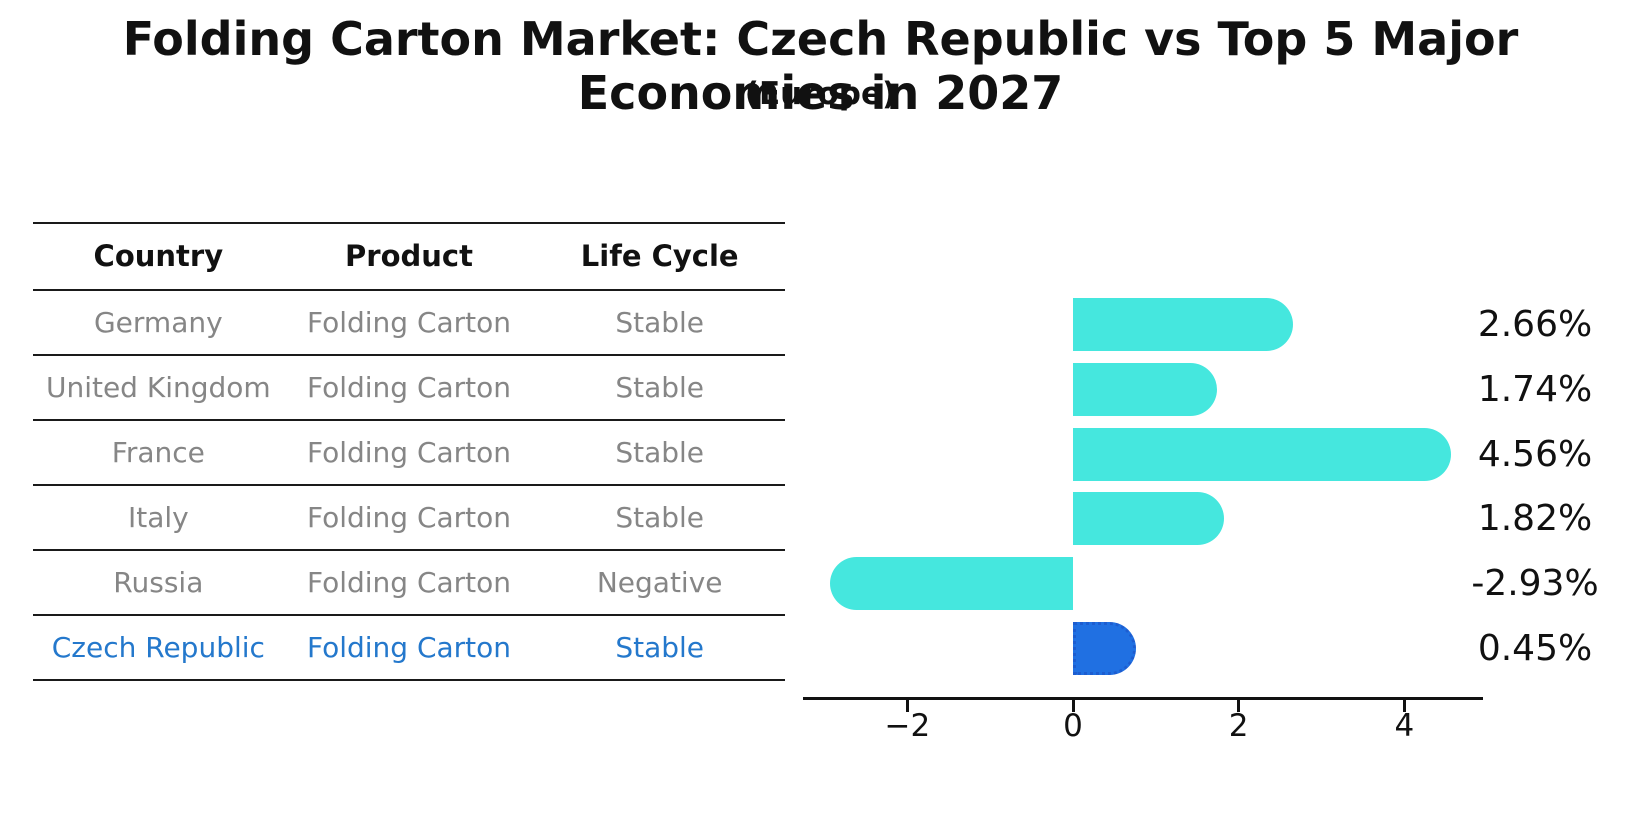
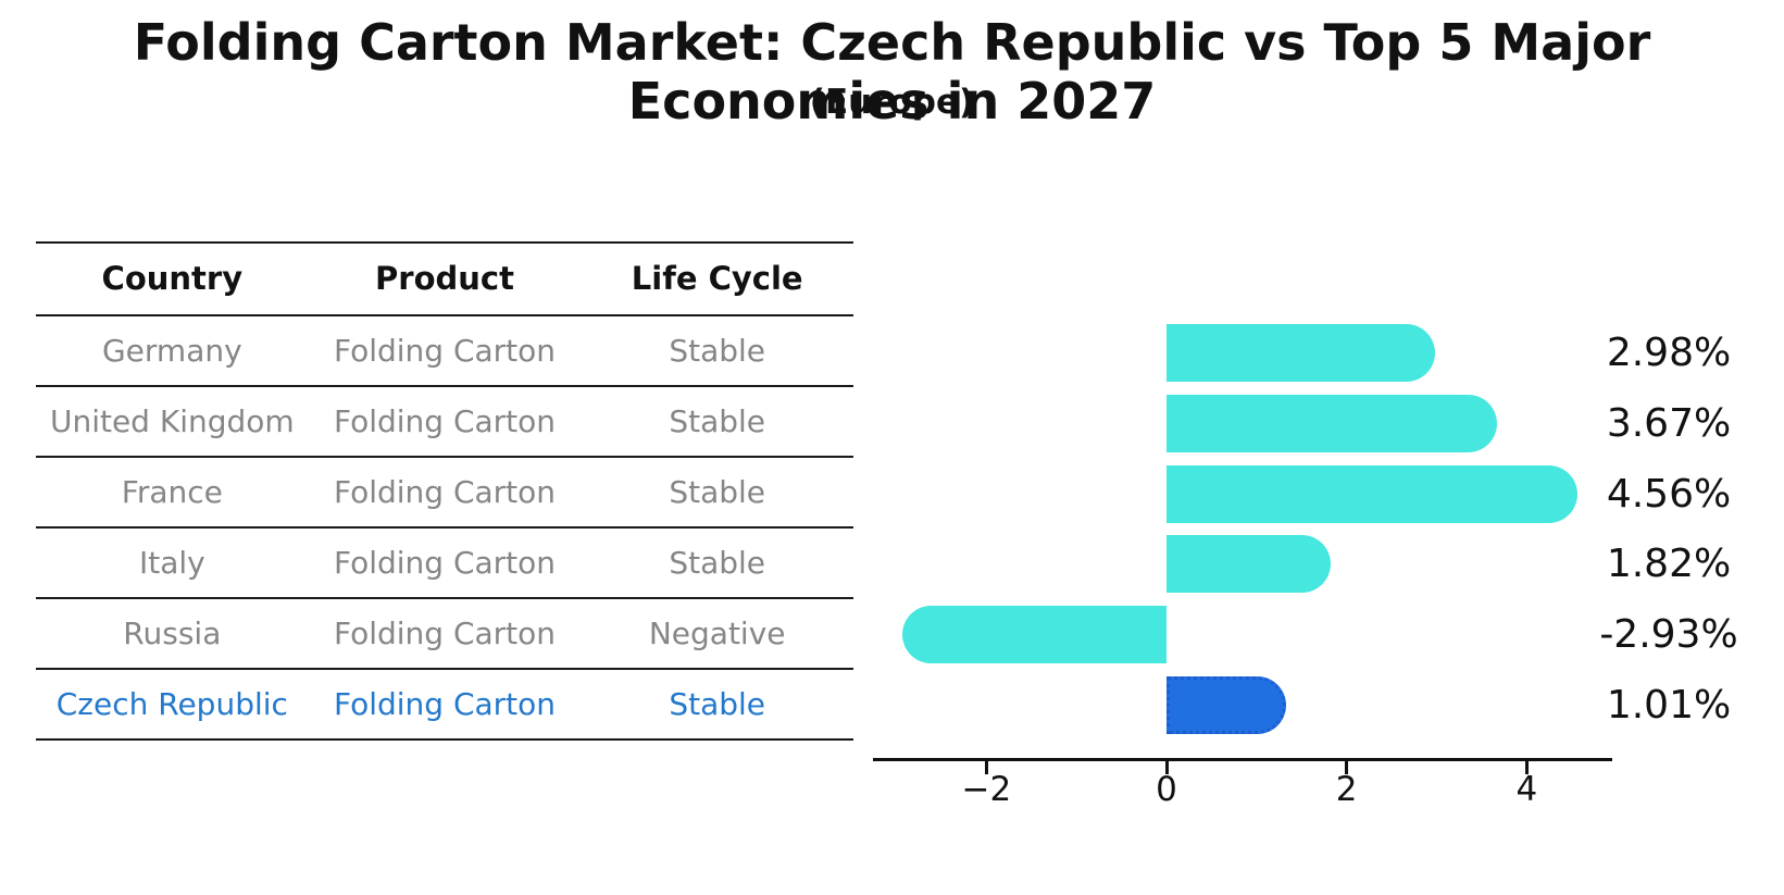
Germany: 2.66% -> 2.98%
United Kingdom: 1.74% -> 3.67%
Czech Republic: 0.45% -> 1.01%
